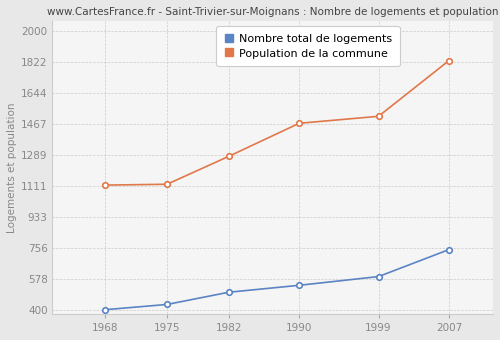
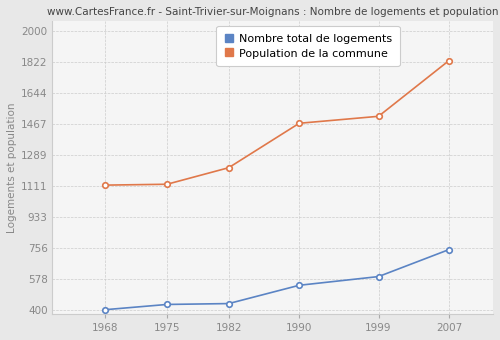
Nombre total de logements/1982: 500 -> 440
Population de la commune/1982: 1280 -> 1220
